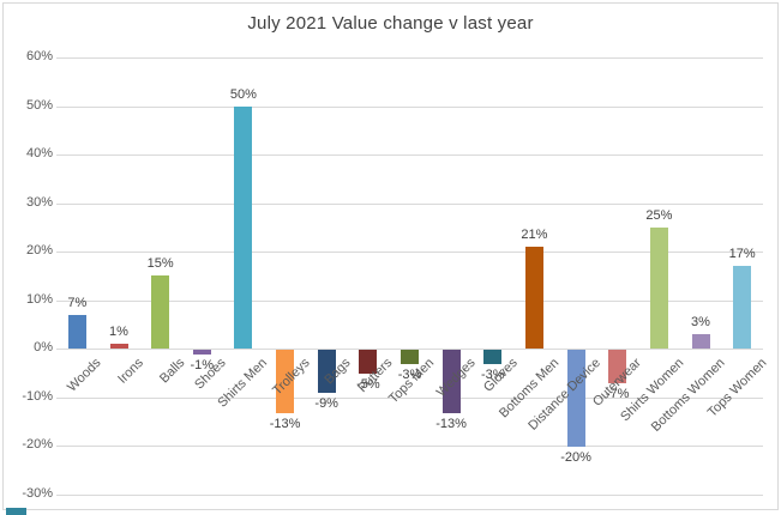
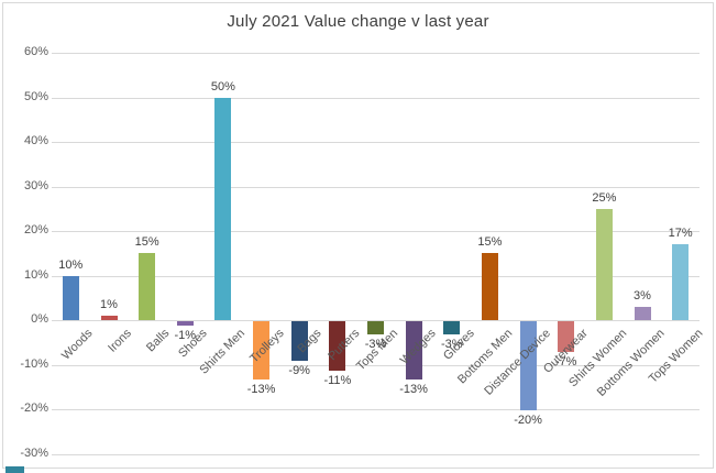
Woods: 7% -> 10%
Putters: -5% -> -11%
Bottoms Men: 21% -> 15%
